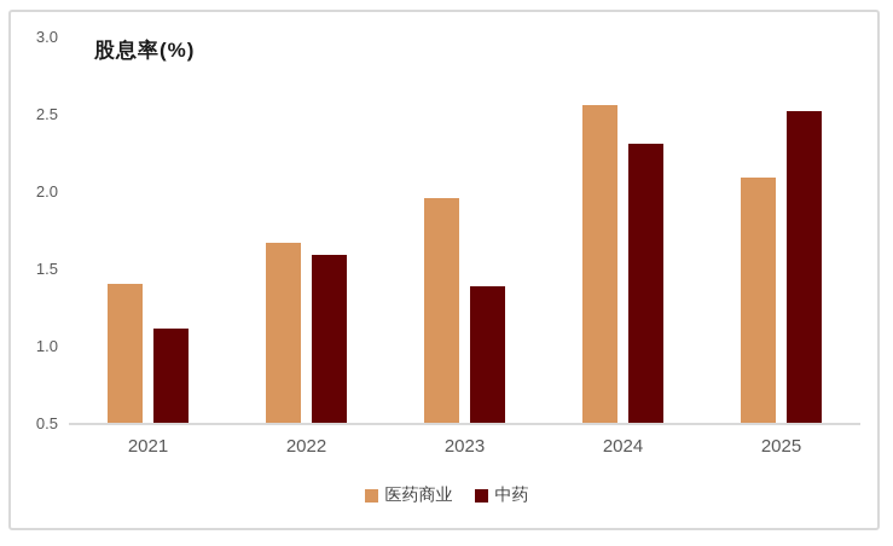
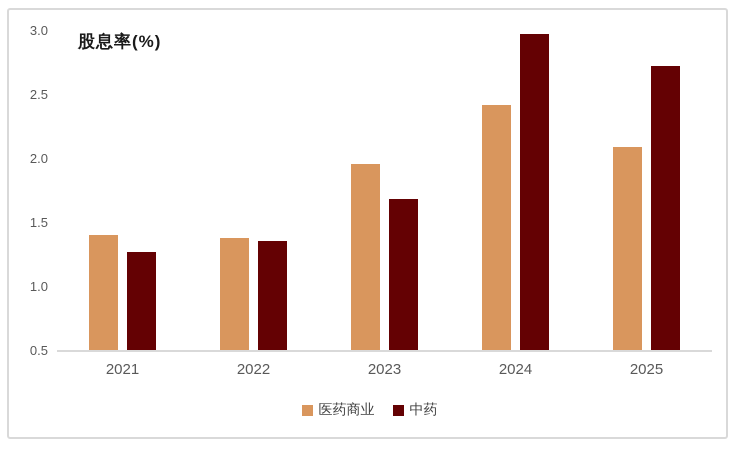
中药/2021: 1.12 -> 1.27
医药商业/2022: 1.67 -> 1.38
中药/2022: 1.59 -> 1.36
中药/2023: 1.39 -> 1.69
医药商业/2024: 2.56 -> 2.42
中药/2024: 2.31 -> 2.98
中药/2025: 2.52 -> 2.73
